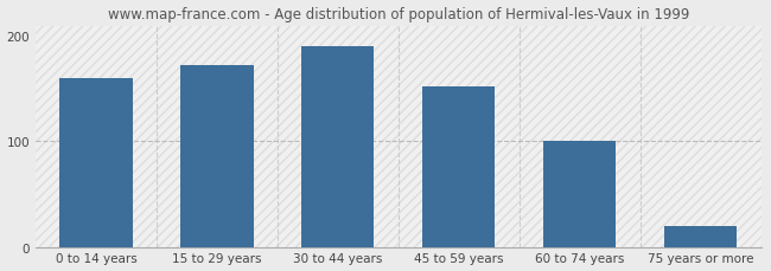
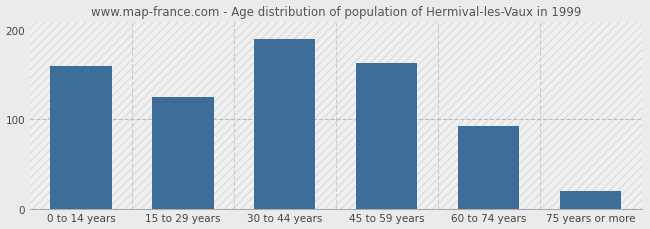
15 to 29 years: 172 -> 125
45 to 59 years: 152 -> 163
60 to 74 years: 100 -> 93
